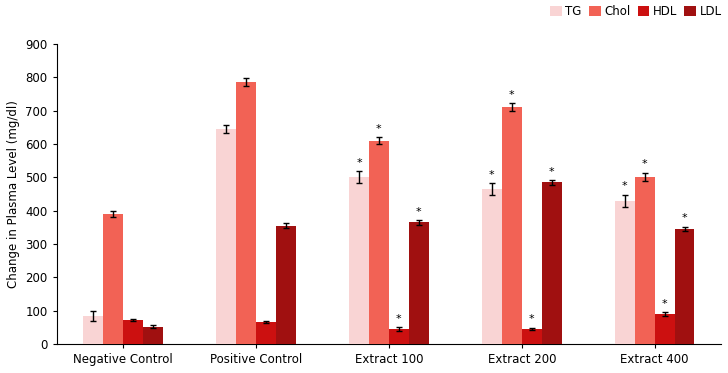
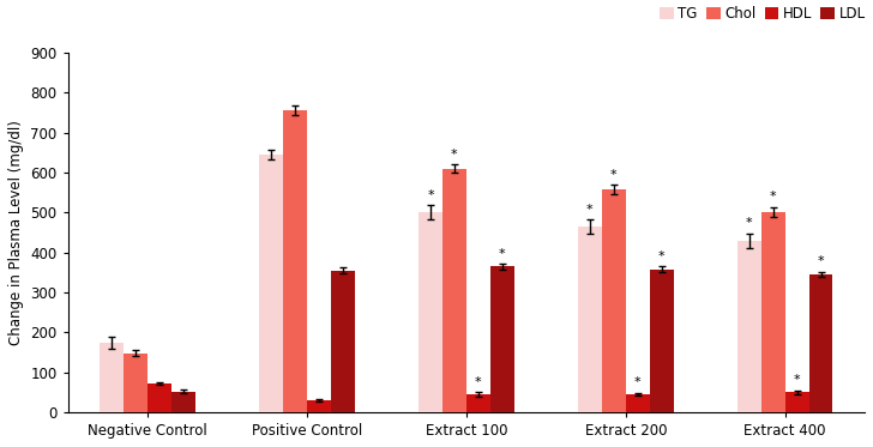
TG/Negative Control: 85 -> 175
Chol/Negative Control: 390 -> 148
Chol/Positive Control: 785 -> 755
HDL/Positive Control: 65 -> 30
Chol/Extract 200: 710 -> 558
LDL/Extract 200: 485 -> 358
HDL/Extract 400: 90 -> 50
